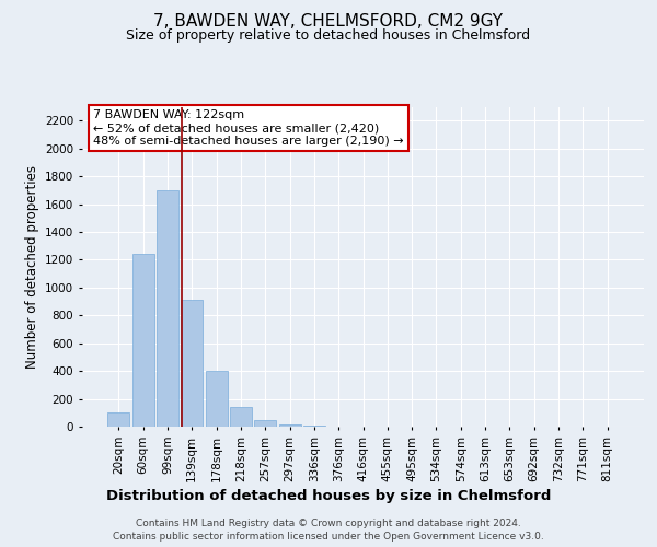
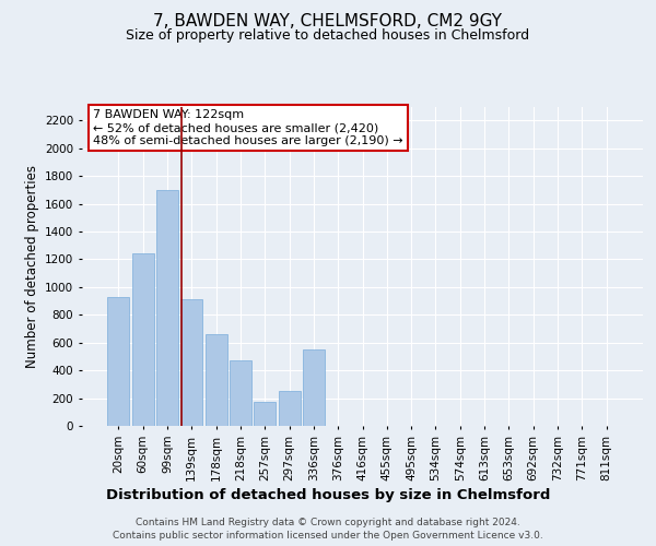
20sqm: 100 -> 930
178sqm: 400 -> 660
218sqm: 140 -> 470
257sqm: 50 -> 170
297sqm: 10 -> 250
336sqm: 0 -> 550
